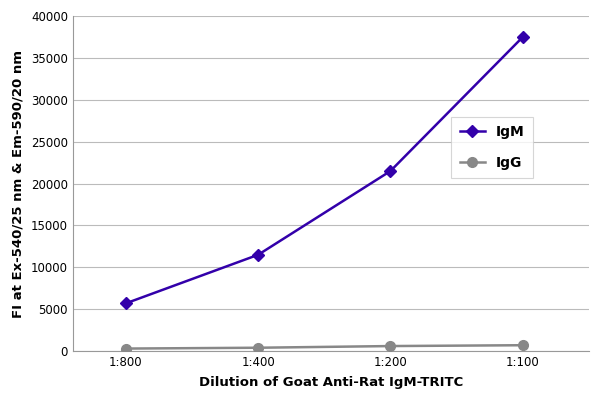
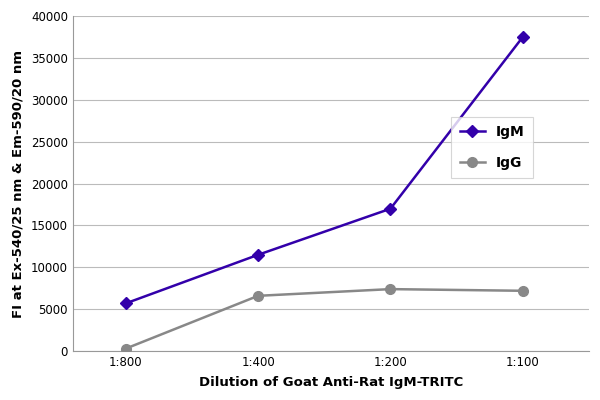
IgG/1:400: 400 -> 6600
IgM/1:200: 21500 -> 17000
IgG/1:200: 600 -> 7400
IgG/1:100: 700 -> 7200
